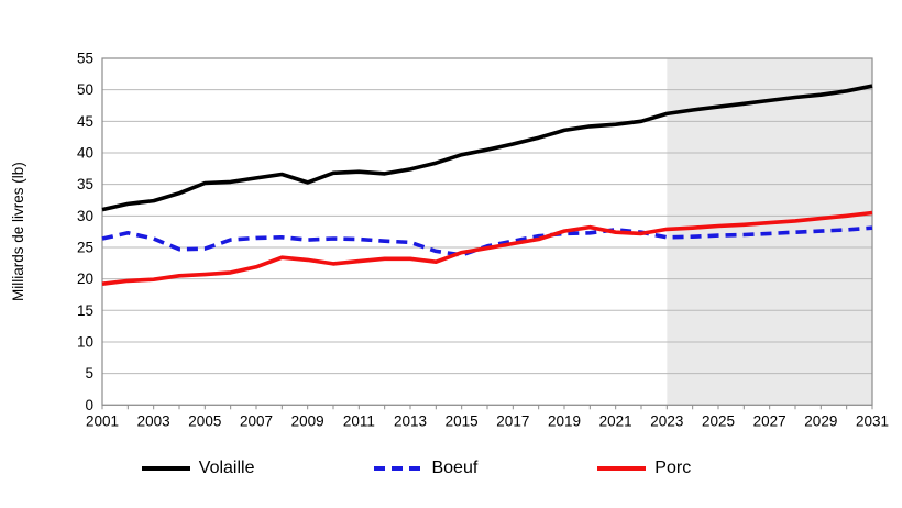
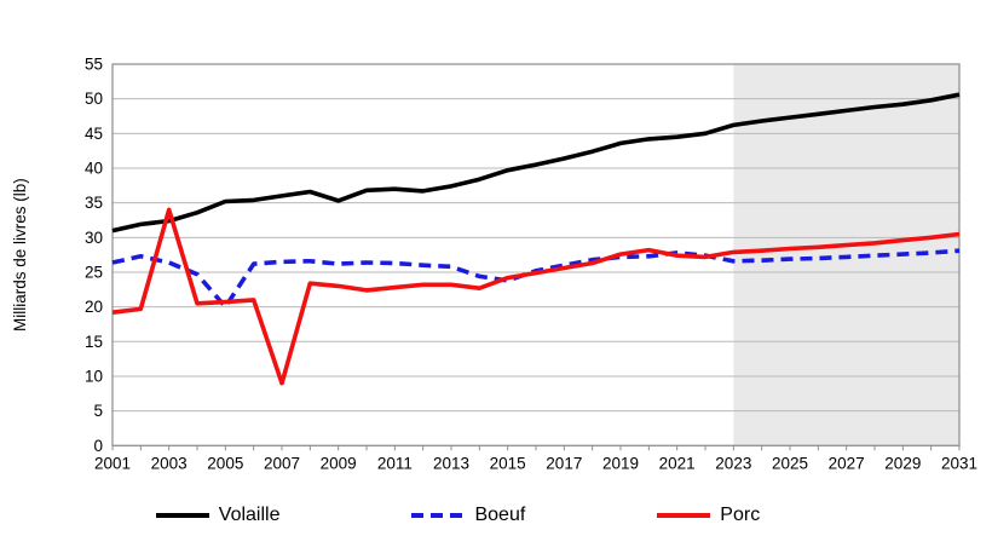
Porc/2003: 20 -> 34
Boeuf/2005: 25 -> 20
Porc/2007: 22 -> 9
